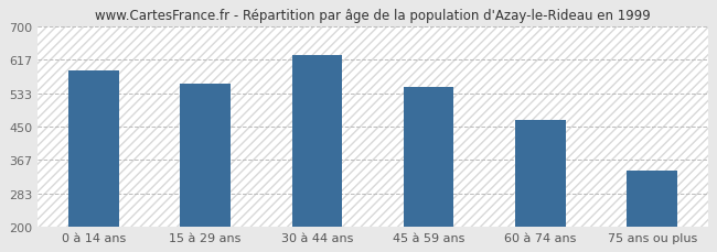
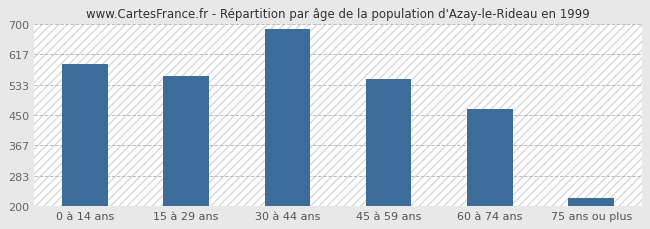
30 à 44 ans: 630 -> 686
75 ans ou plus: 340 -> 222
